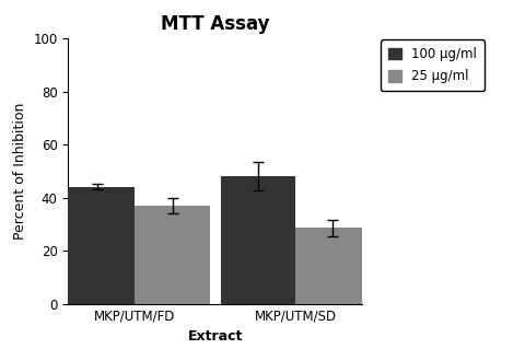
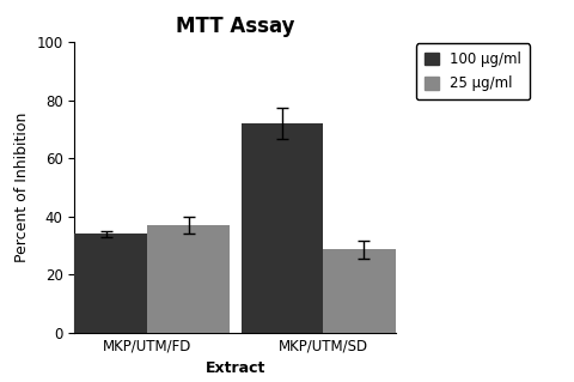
100 μg/ml/MKP/UTM/FD: 44 -> 34
100 μg/ml/MKP/UTM/SD: 48 -> 72
